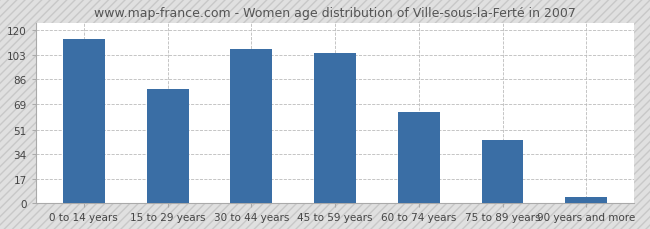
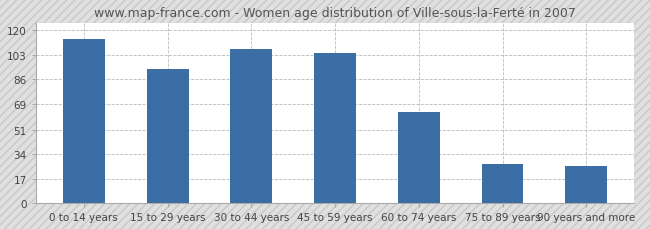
15 to 29 years: 79 -> 93
75 to 89 years: 44 -> 27
90 years and more: 4 -> 26
